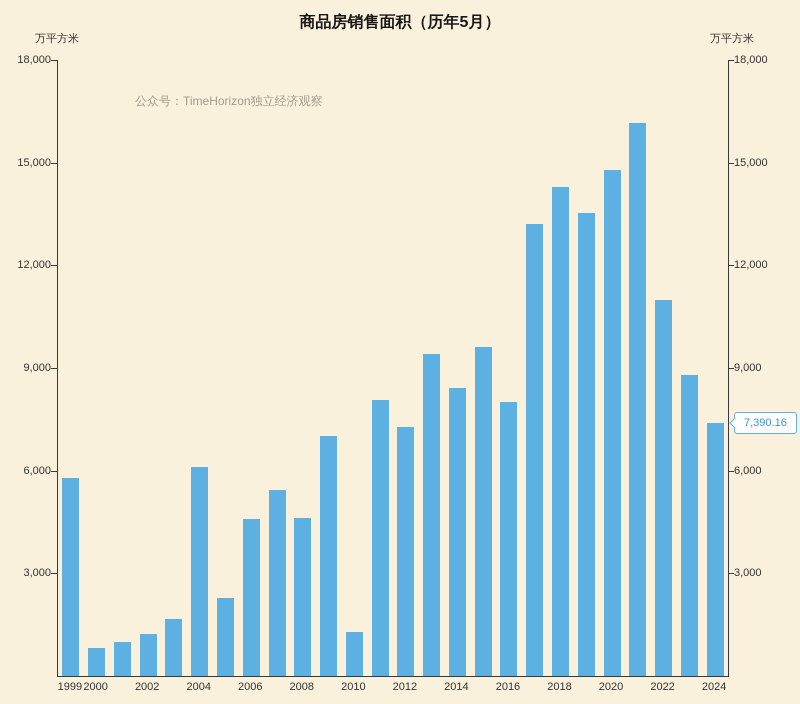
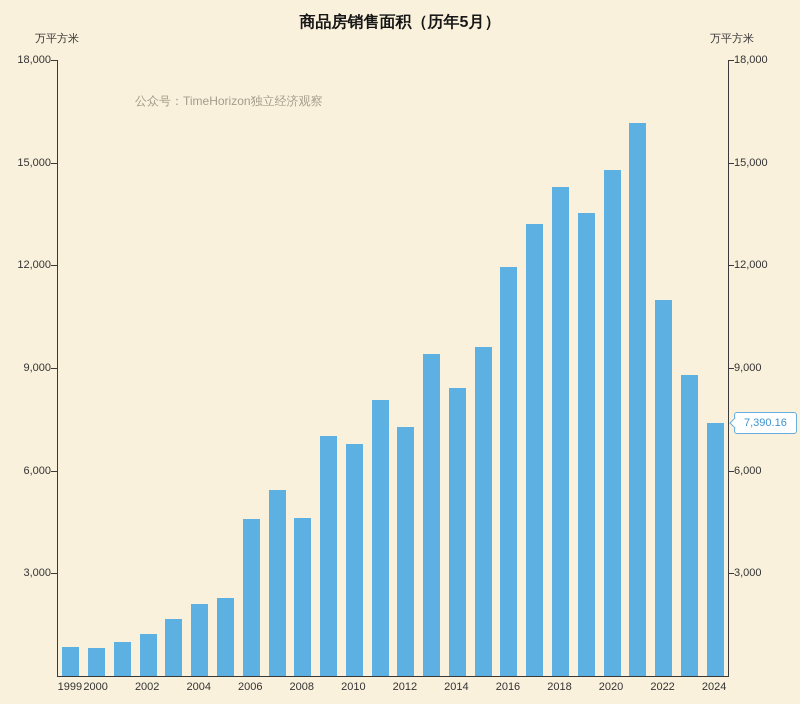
1999: 5800 -> 800
2004: 6100 -> 2100
2010: 1300 -> 6800
2016: 8000 -> 12000
